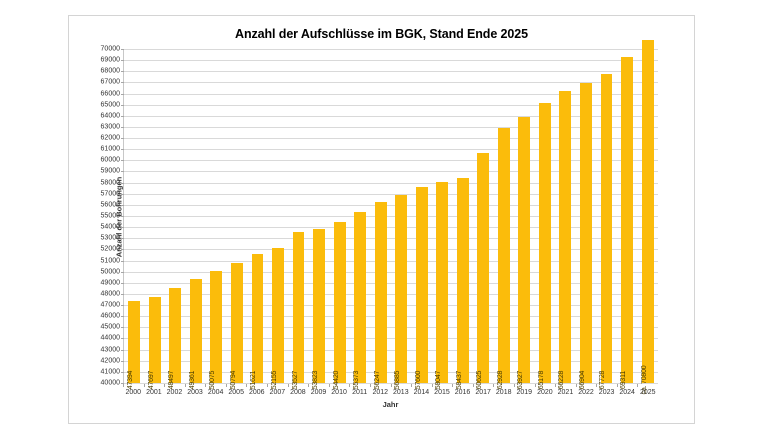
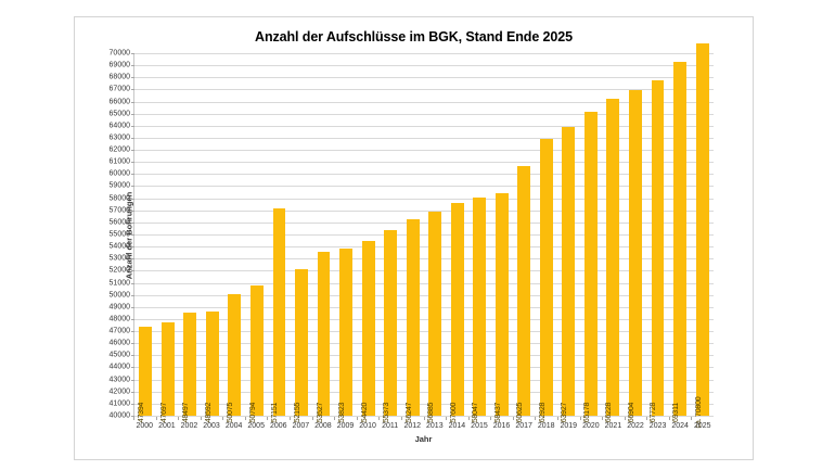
2003: 49361 -> 48592
2006: 51621 -> 57151
